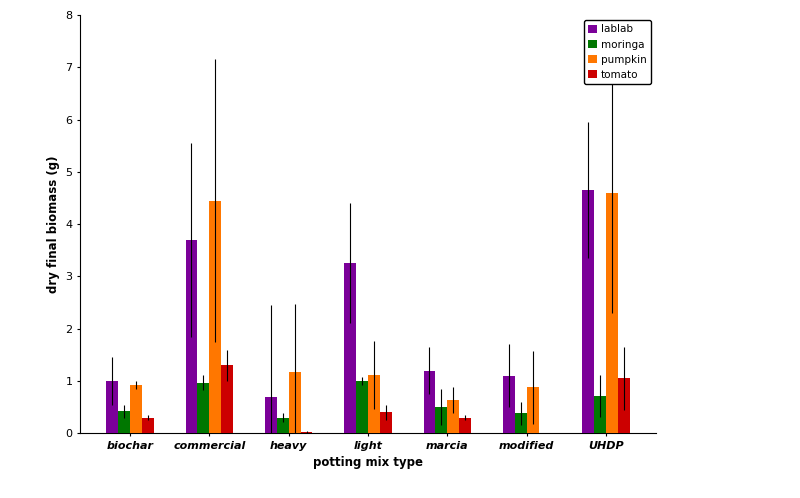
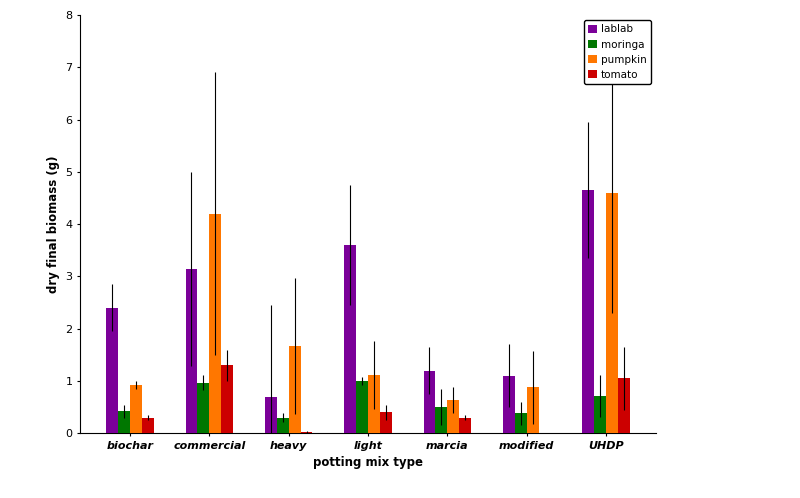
lablab/biochar: 1.00 -> 2.40
lablab/commercial: 3.70 -> 3.14
pumpkin/commercial: 4.45 -> 4.20
pumpkin/heavy: 1.18 -> 1.66
lablab/light: 3.25 -> 3.60
